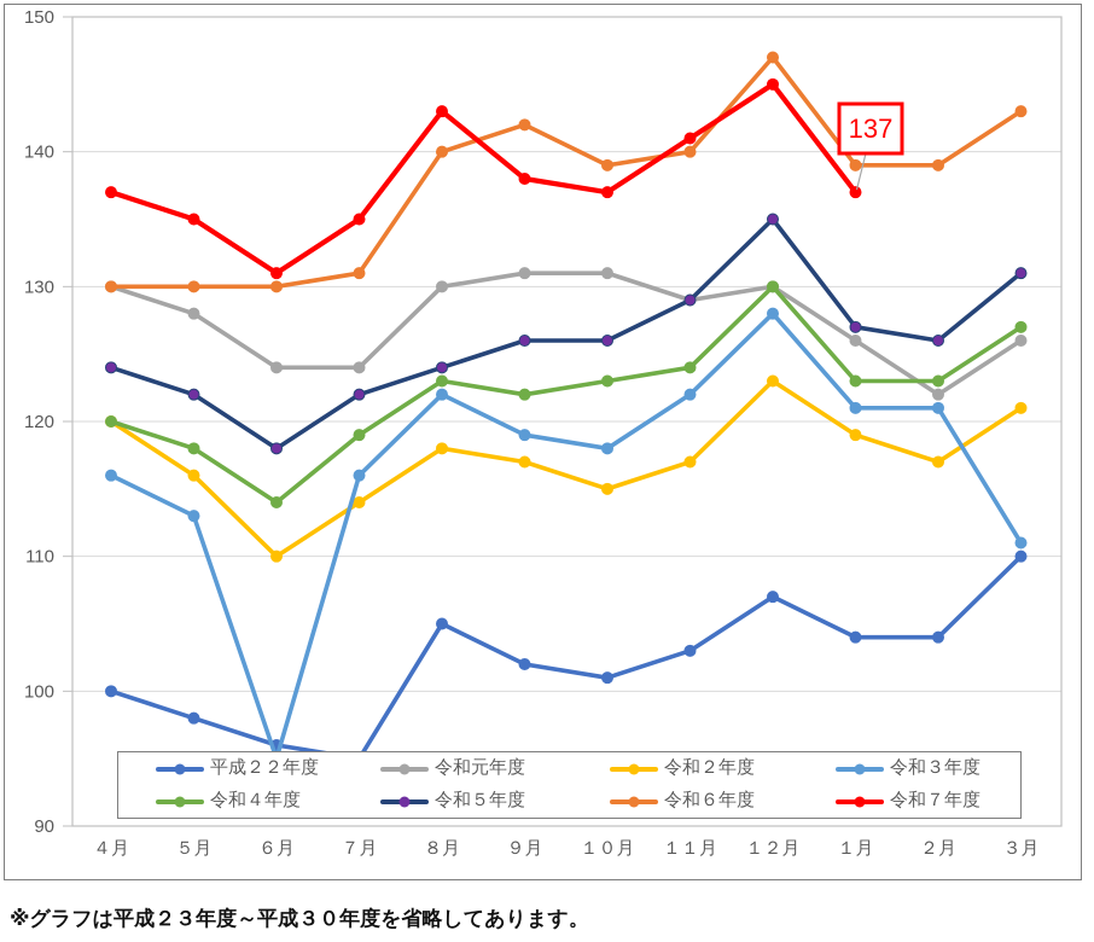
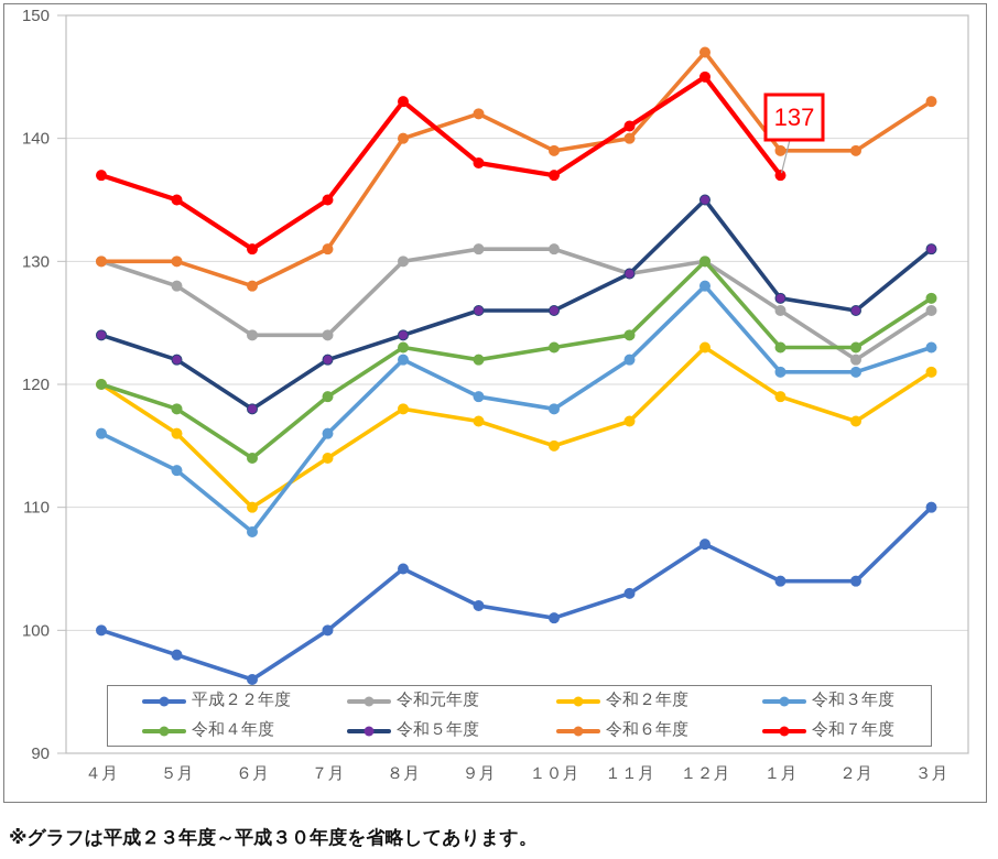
令和３年度/６月: 95 -> 108
令和６年度/６月: 130 -> 128
平成２２年度/７月: 95 -> 100
令和３年度/３月: 111 -> 123
